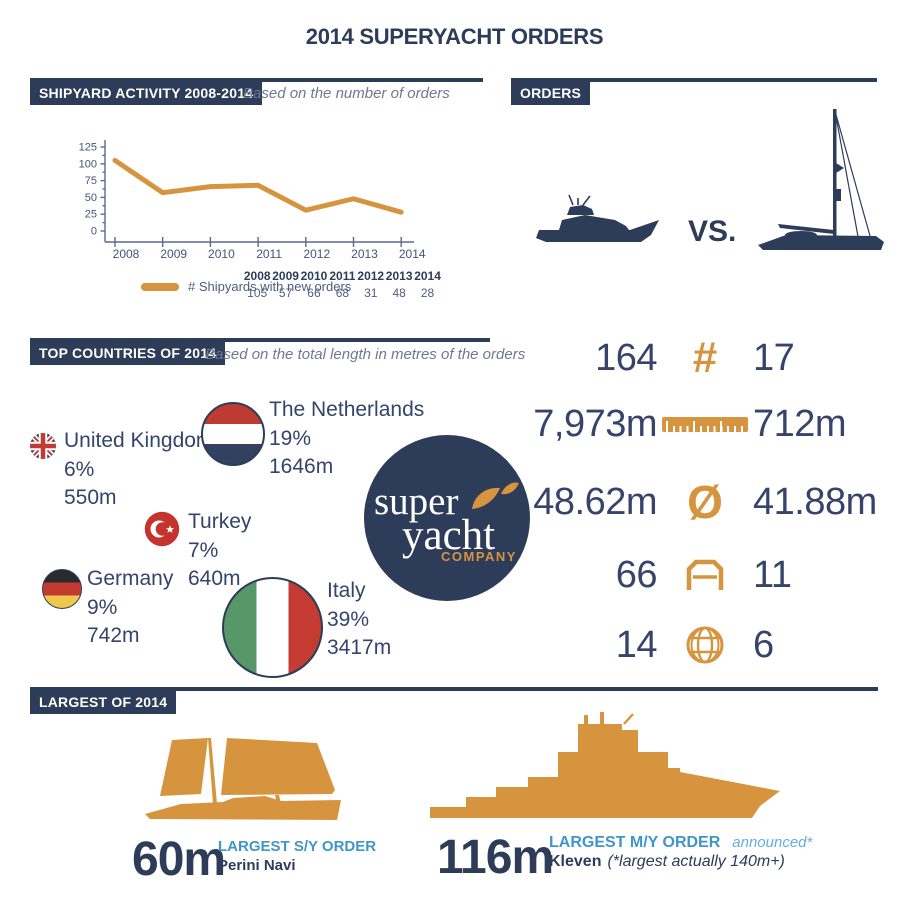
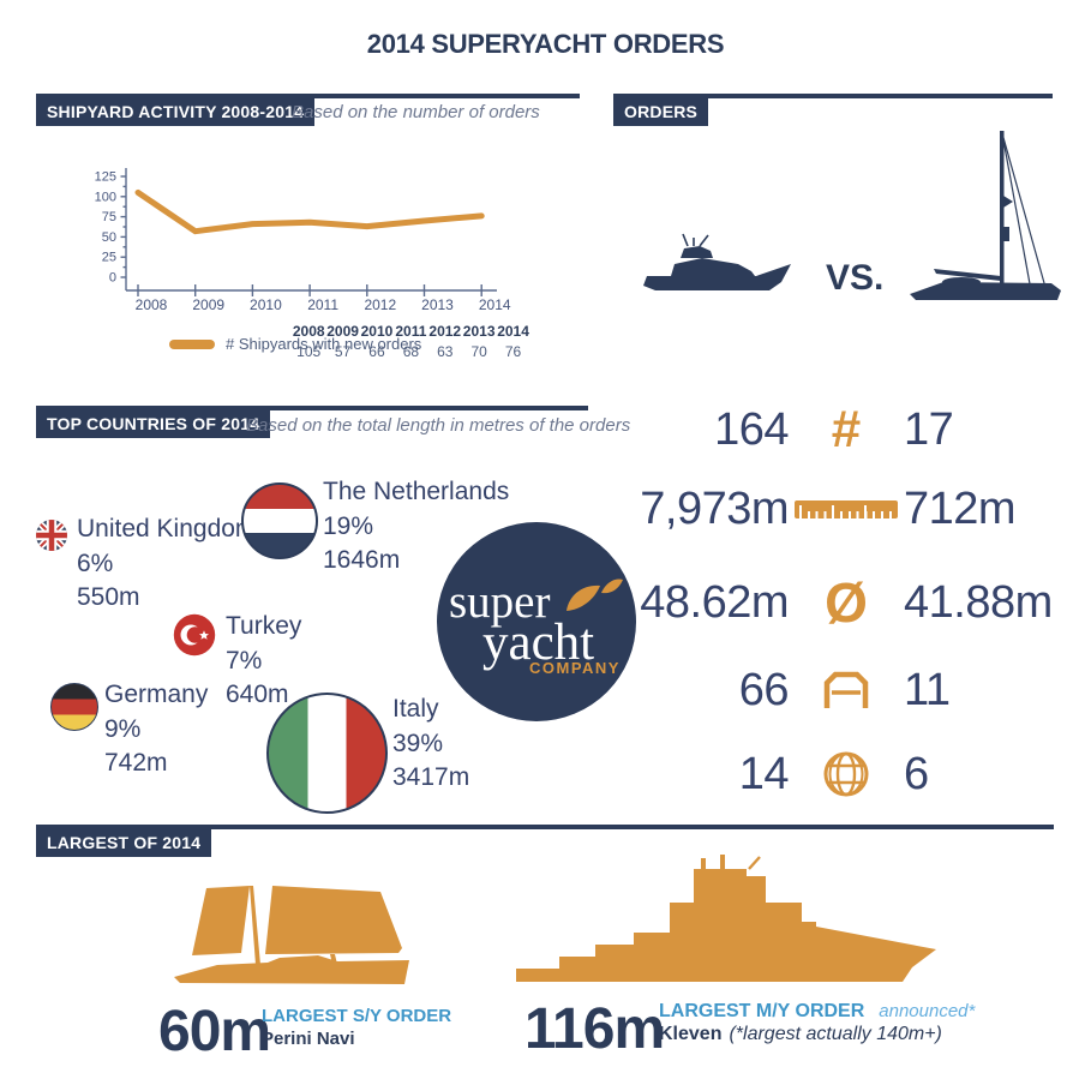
SHIPYARD ACTIVITY 2008-2014/2012: 31 -> 63
SHIPYARD ACTIVITY 2008-2014/2013: 48 -> 70
SHIPYARD ACTIVITY 2008-2014/2014: 28 -> 76
